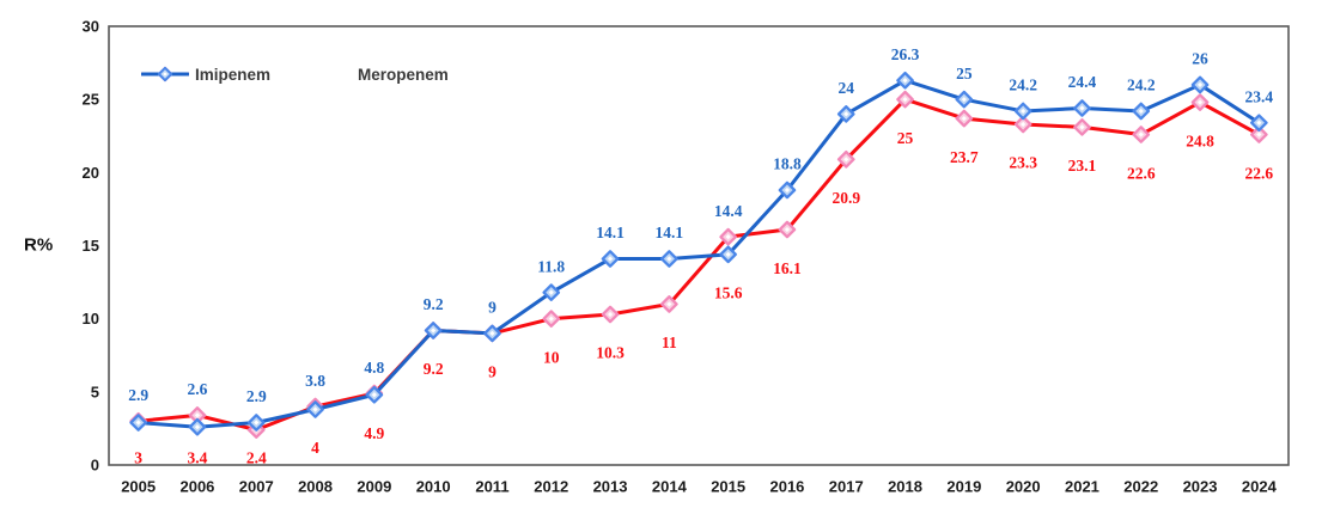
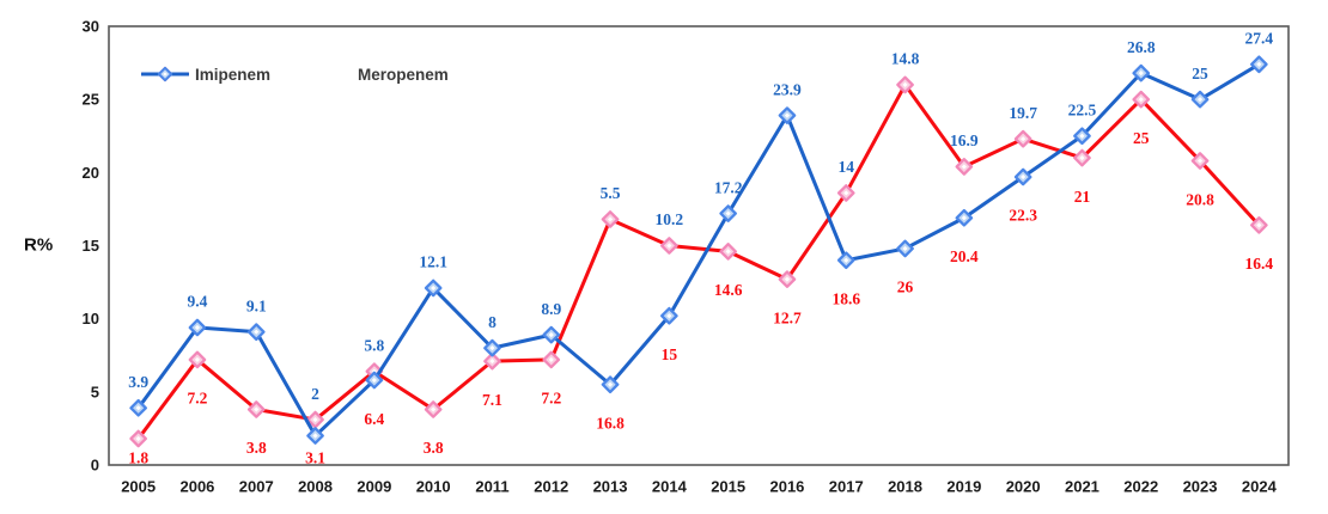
Imipenem/2005: 3 -> 1.8
Meropenem/2005: 2.9 -> 3.9
Imipenem/2006: 3.4 -> 7.2
Meropenem/2006: 2.6 -> 9.4
Imipenem/2007: 2.4 -> 3.8
Meropenem/2007: 2.9 -> 9.1
Imipenem/2008: 4 -> 3.1
Meropenem/2008: 3.8 -> 2
Imipenem/2009: 4.9 -> 6.4
Meropenem/2009: 4.8 -> 5.8
Imipenem/2010: 9.2 -> 3.8
Meropenem/2010: 9.2 -> 12.1
Imipenem/2011: 9 -> 7.1
Meropenem/2011: 9 -> 8
Imipenem/2012: 10 -> 7.2
Meropenem/2012: 11.8 -> 8.9
Imipenem/2013: 10.3 -> 16.8
Meropenem/2013: 14.1 -> 5.5
Imipenem/2014: 11 -> 15
Meropenem/2014: 14.1 -> 10.2
Imipenem/2015: 15.6 -> 14.6
Meropenem/2015: 14.4 -> 17.2
Imipenem/2016: 16.1 -> 12.7
Meropenem/2016: 18.8 -> 23.9
Imipenem/2017: 20.9 -> 18.6
Meropenem/2017: 24 -> 14
Imipenem/2018: 25 -> 26
Meropenem/2018: 26.3 -> 14.8
Imipenem/2019: 23.7 -> 20.4
Meropenem/2019: 25 -> 16.9
Imipenem/2020: 23.3 -> 22.3
Meropenem/2020: 24.2 -> 19.7
Imipenem/2021: 23.1 -> 21
Meropenem/2021: 24.4 -> 22.5
Imipenem/2022: 22.6 -> 25
Meropenem/2022: 24.2 -> 26.8
Imipenem/2023: 24.8 -> 20.8
Meropenem/2023: 26 -> 25
Imipenem/2024: 22.6 -> 16.4
Meropenem/2024: 23.4 -> 27.4
